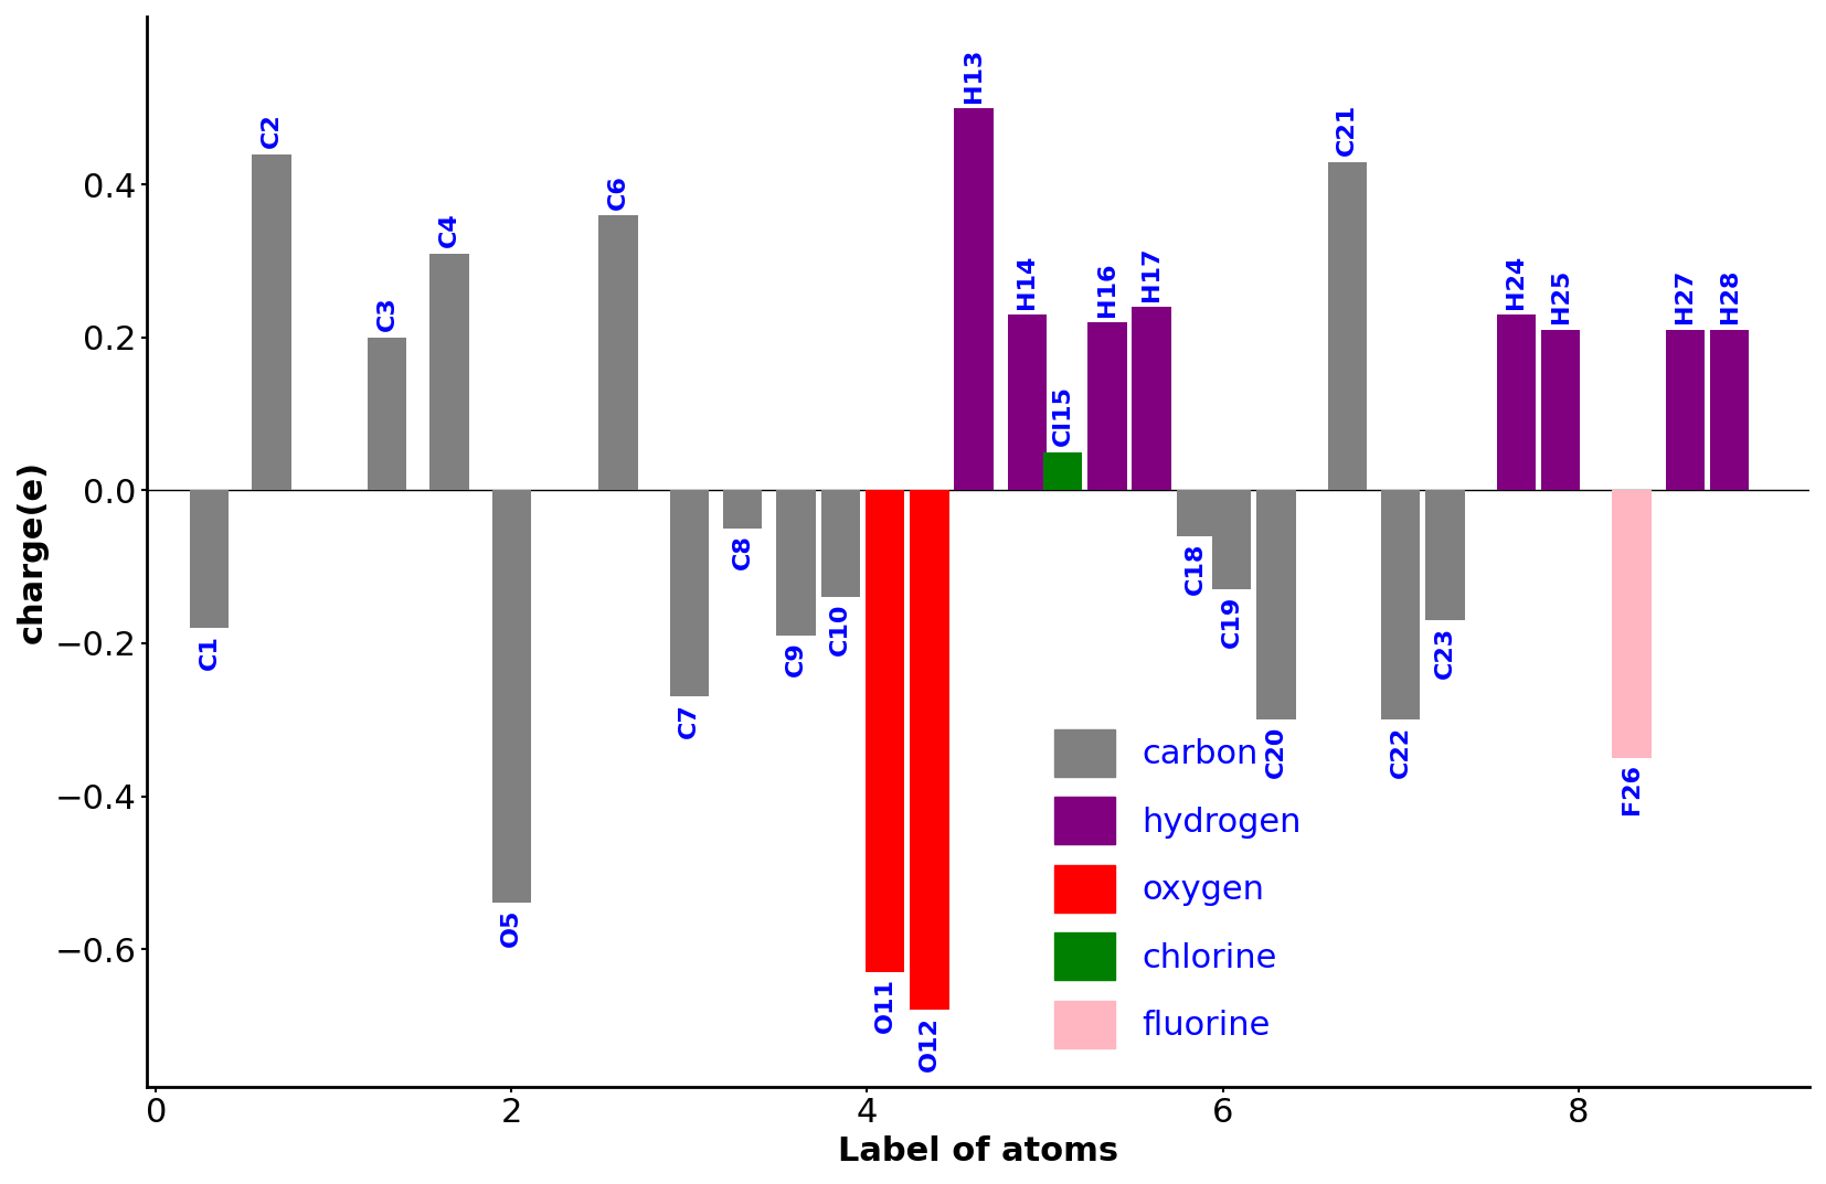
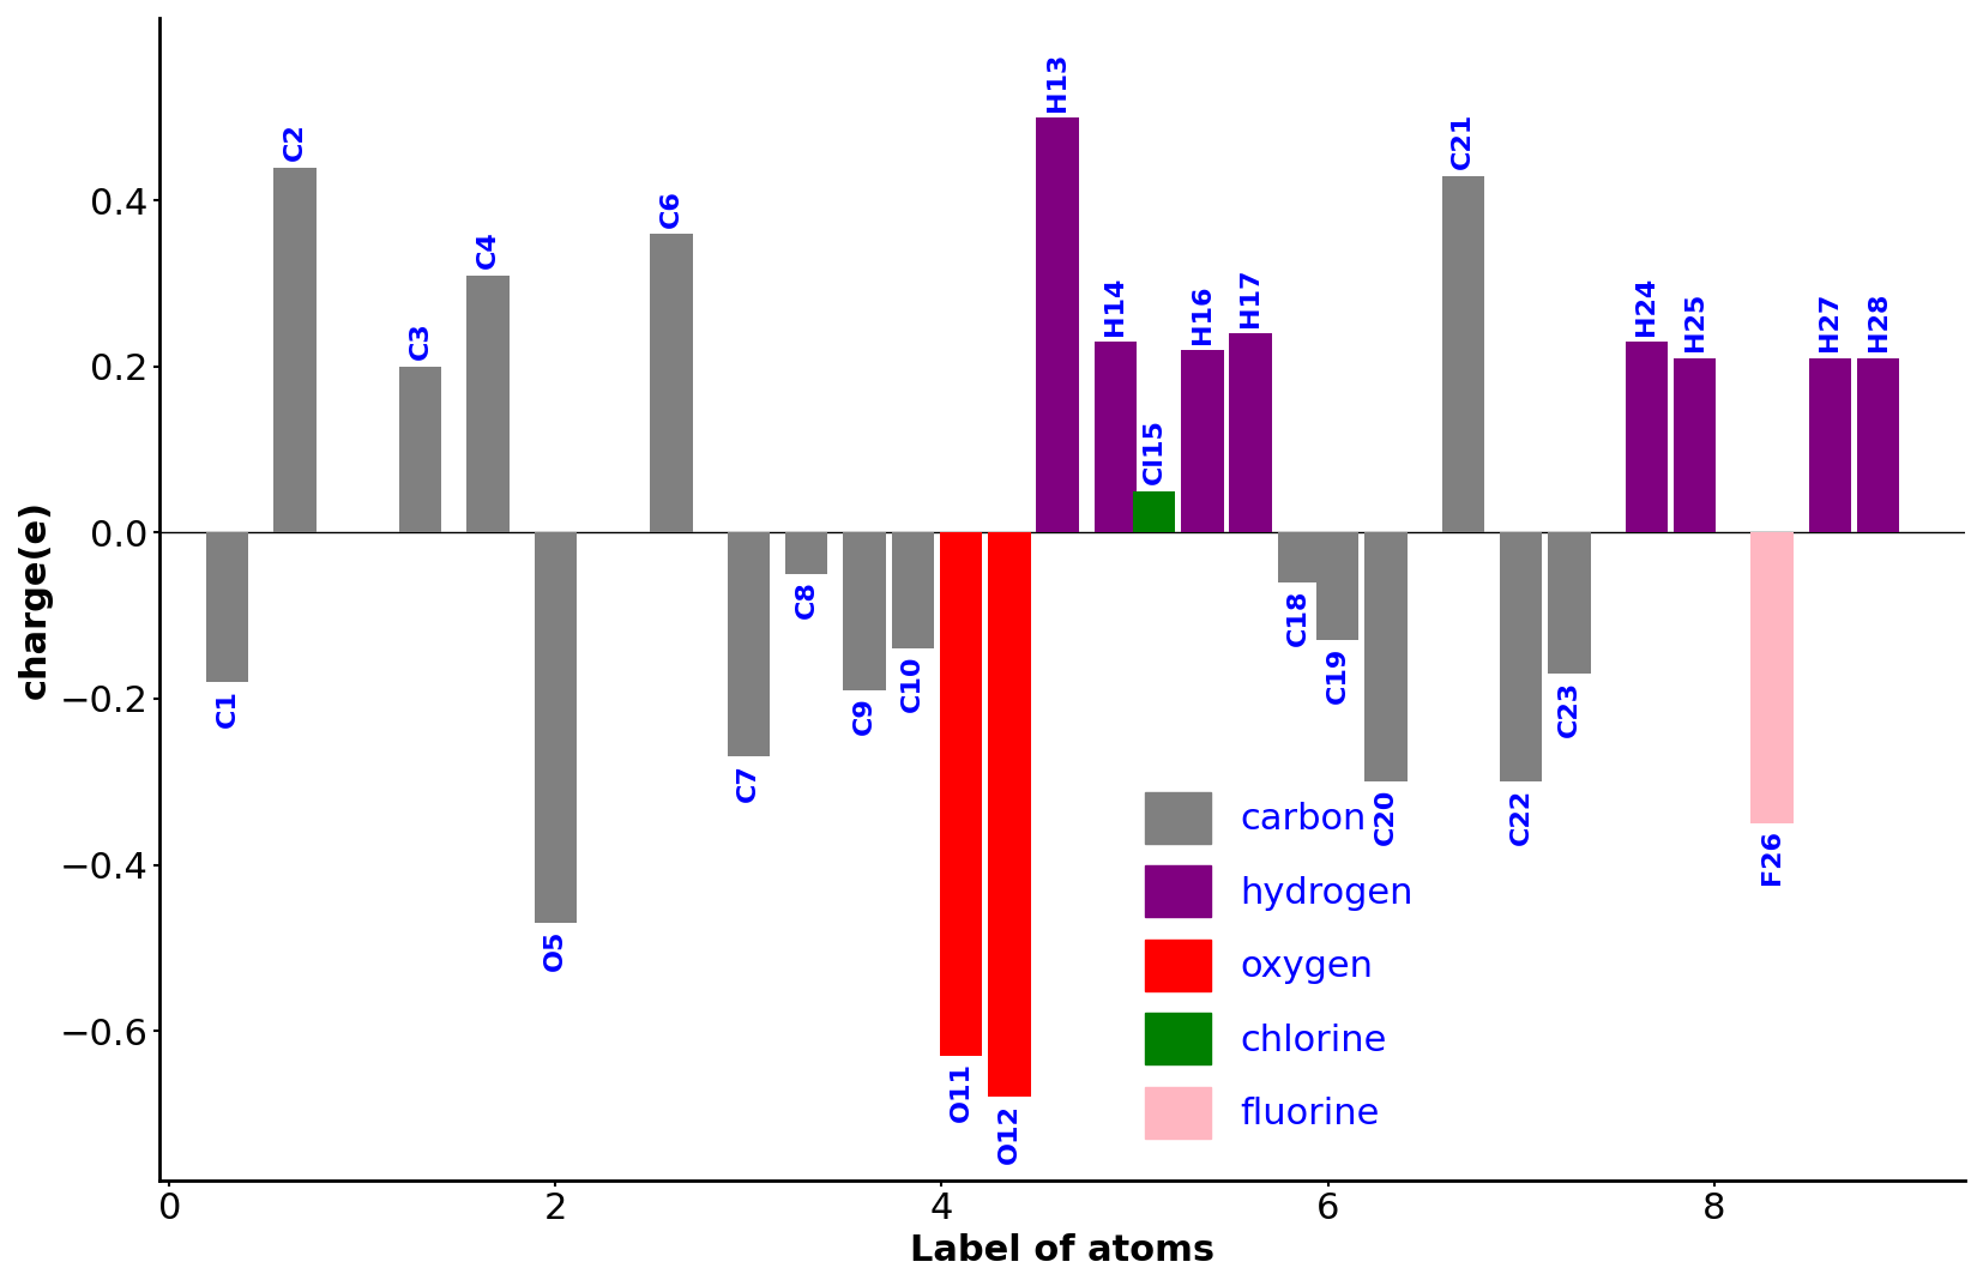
2: -0.54 -> -0.47
